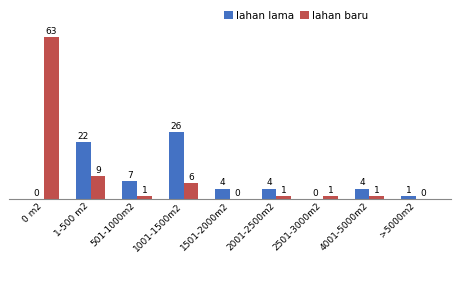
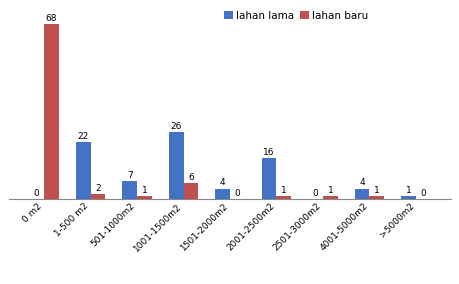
lahan baru/0 m2: 63 -> 68
lahan baru/1-500 m2: 9 -> 2
lahan lama/2001-2500m2: 4 -> 16
